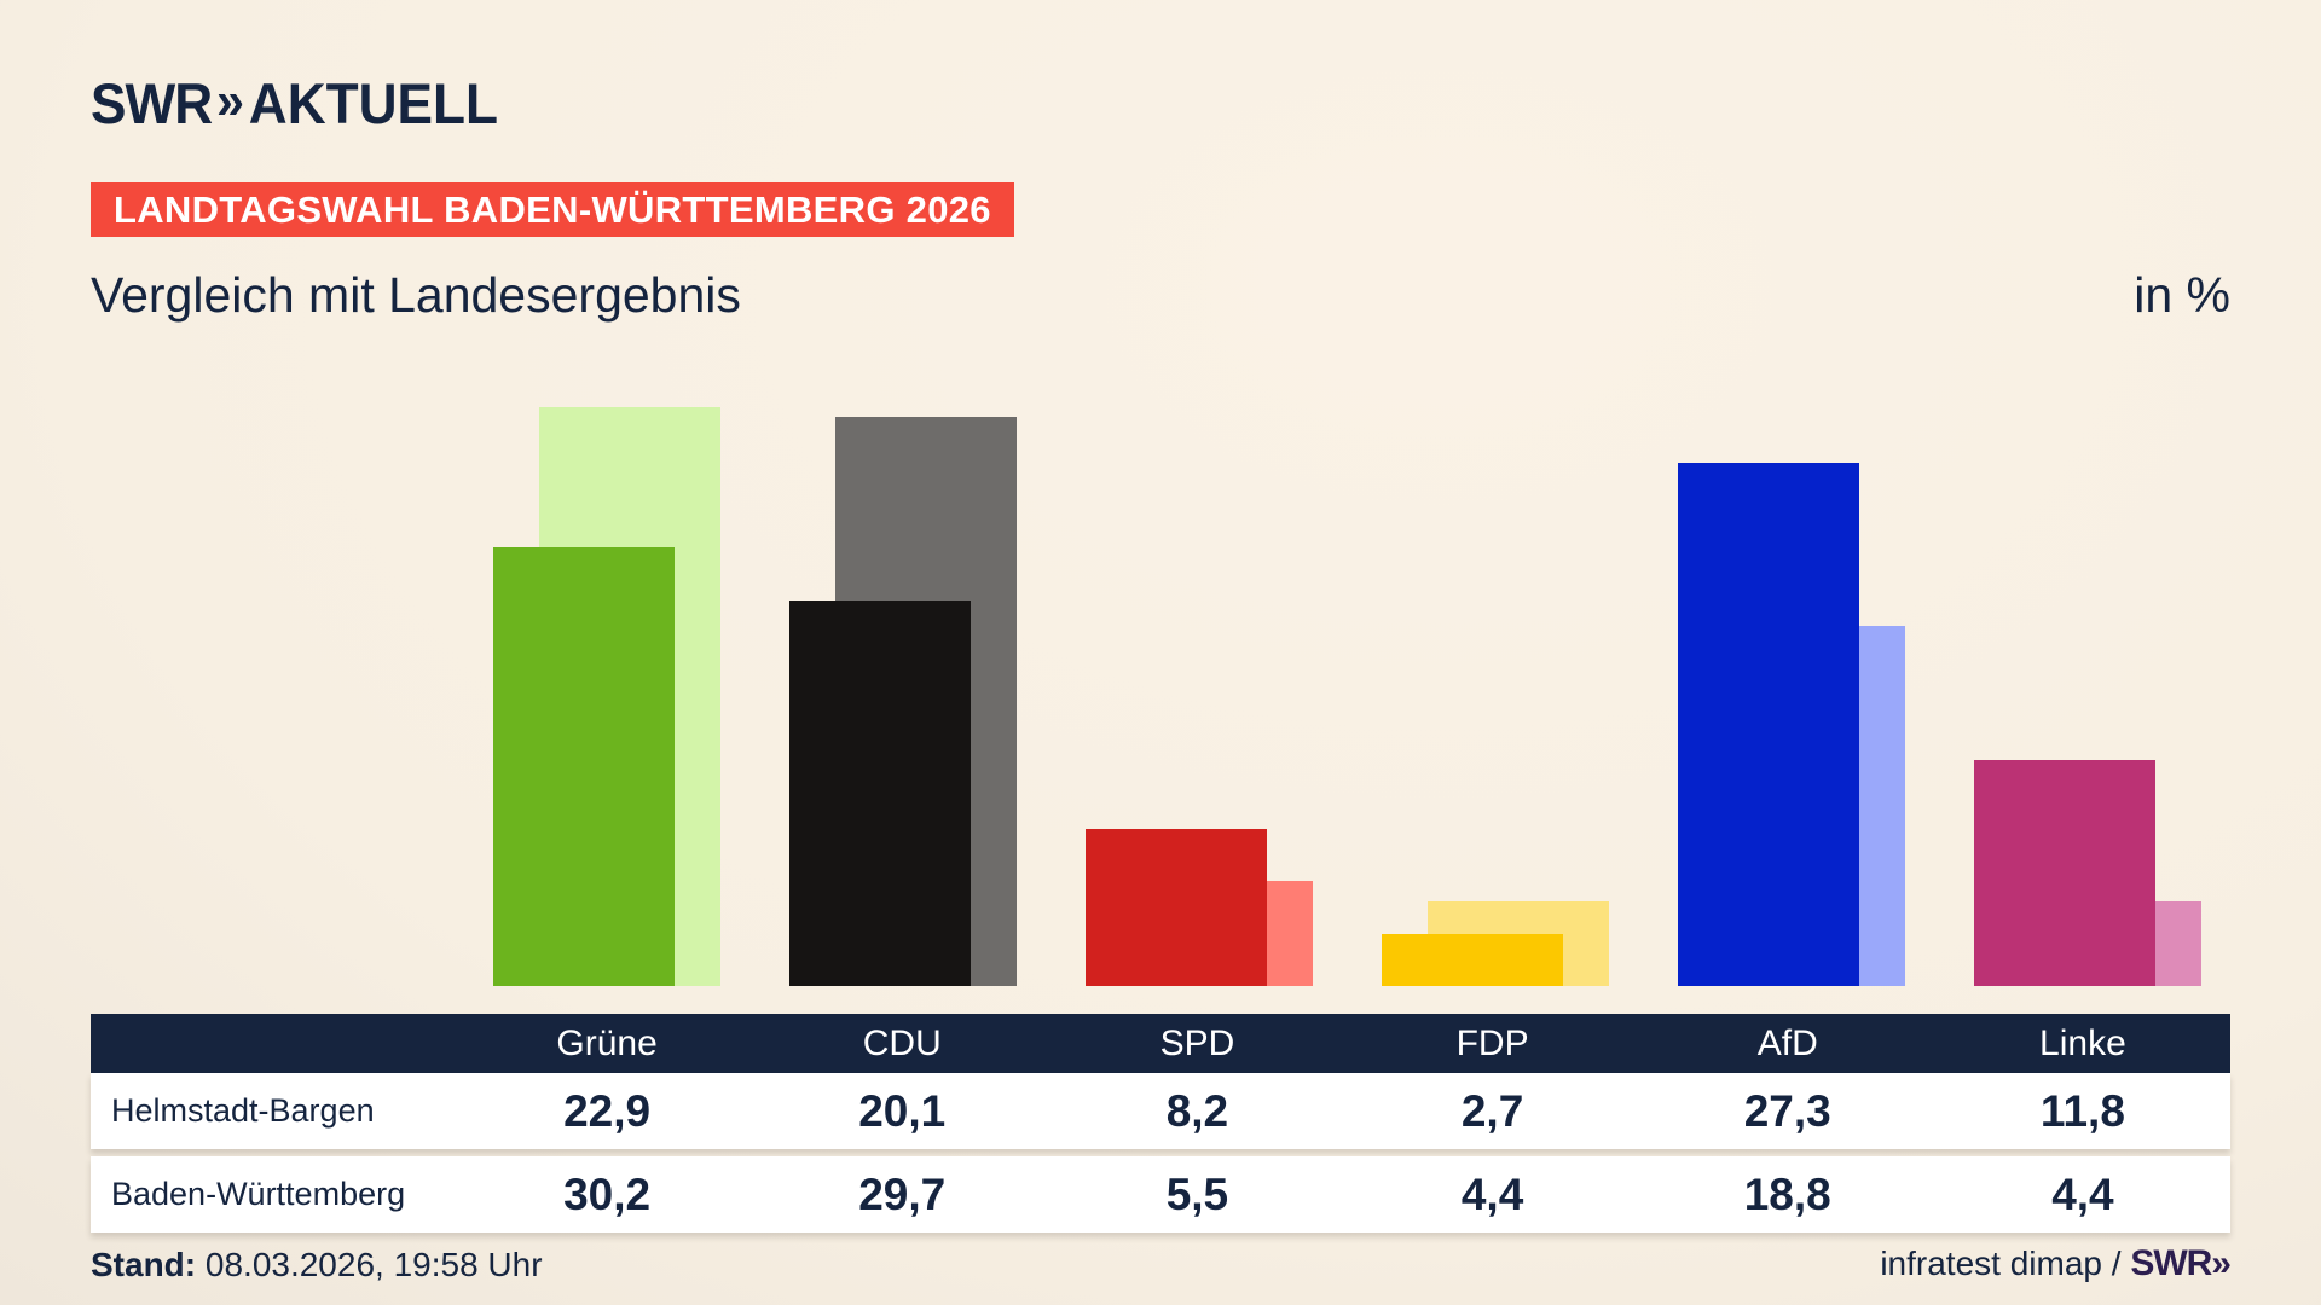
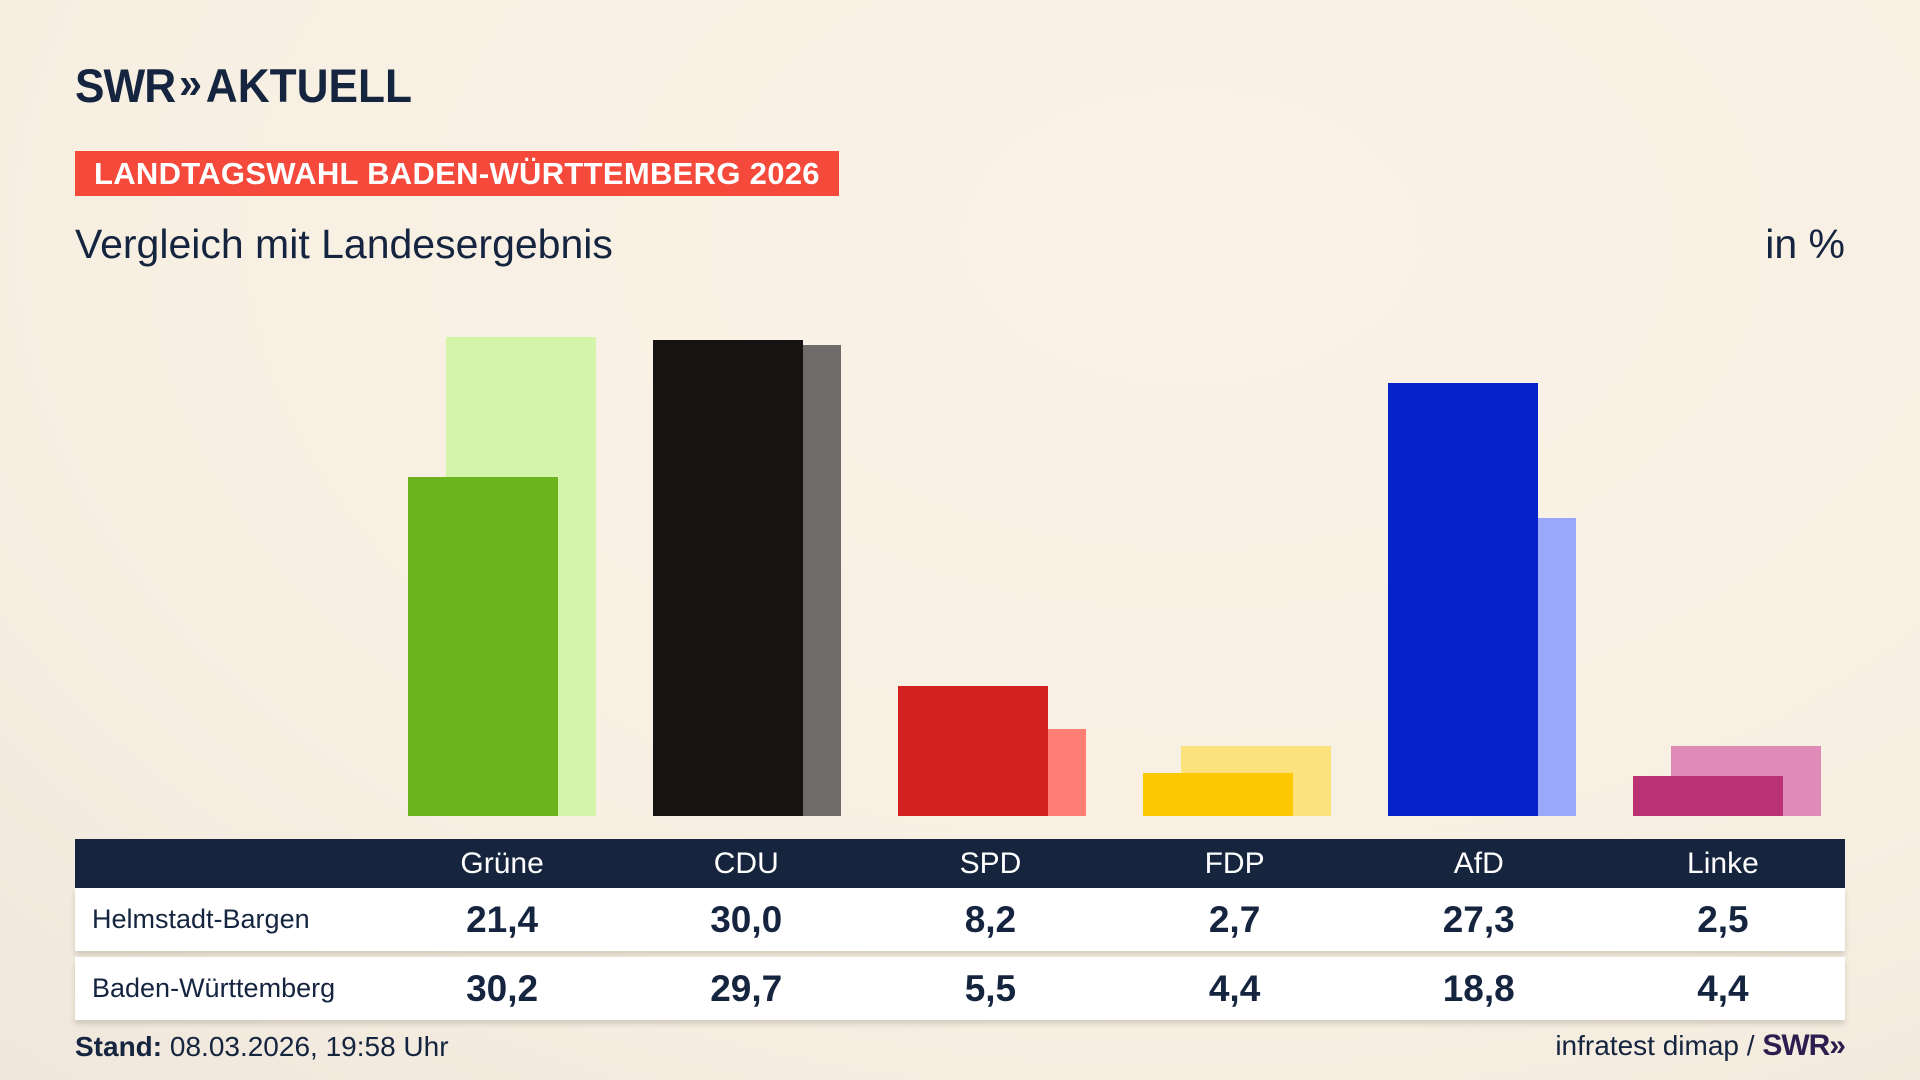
Helmstadt-Bargen/Grüne: 22,9 -> 21,4
Helmstadt-Bargen/CDU: 20,1 -> 30,0
Helmstadt-Bargen/Linke: 11,8 -> 2,5
